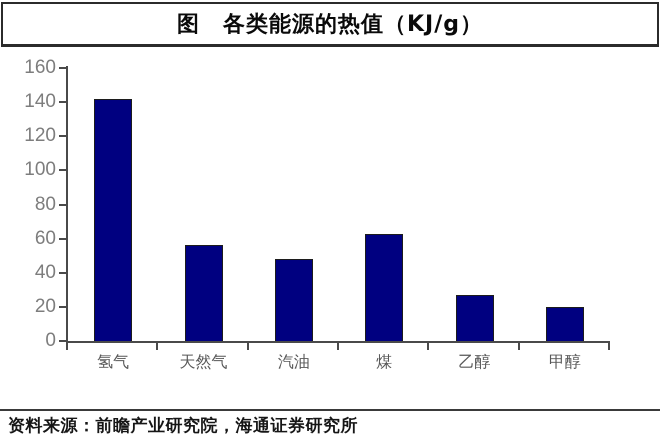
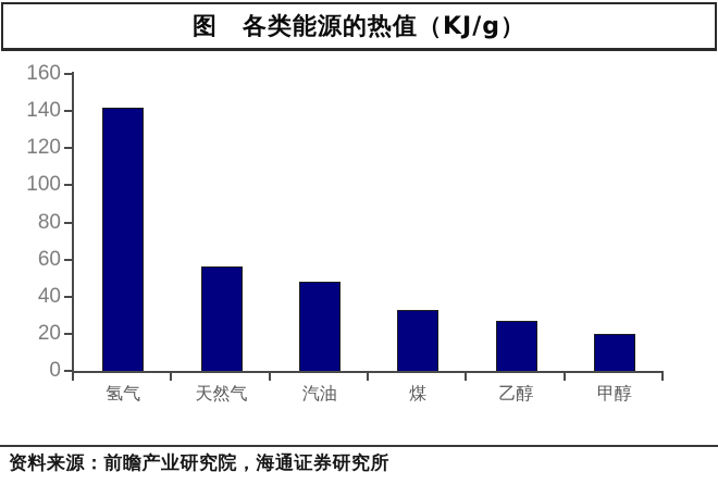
煤: 63 -> 33
